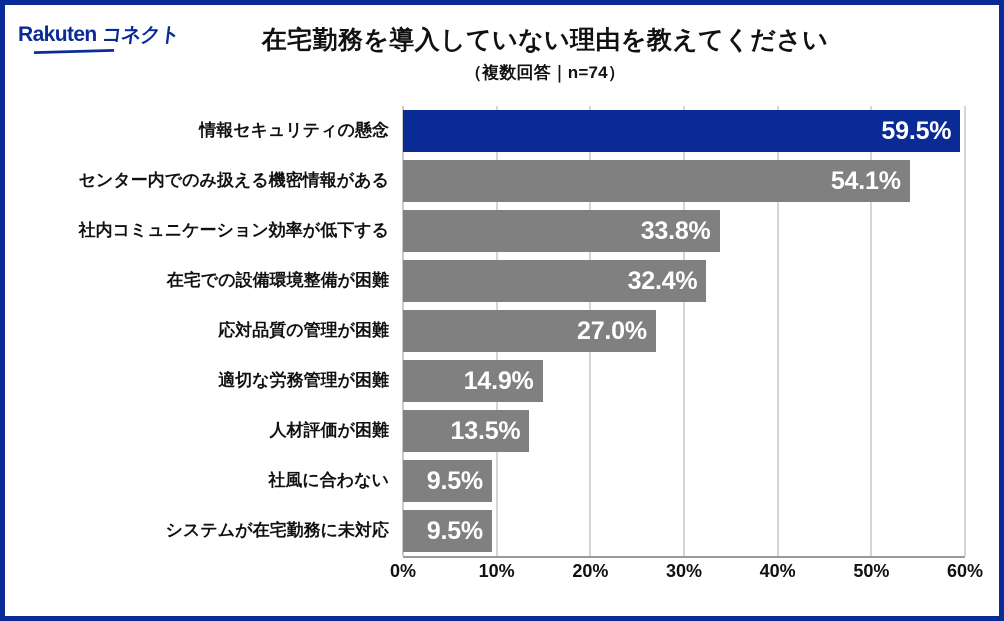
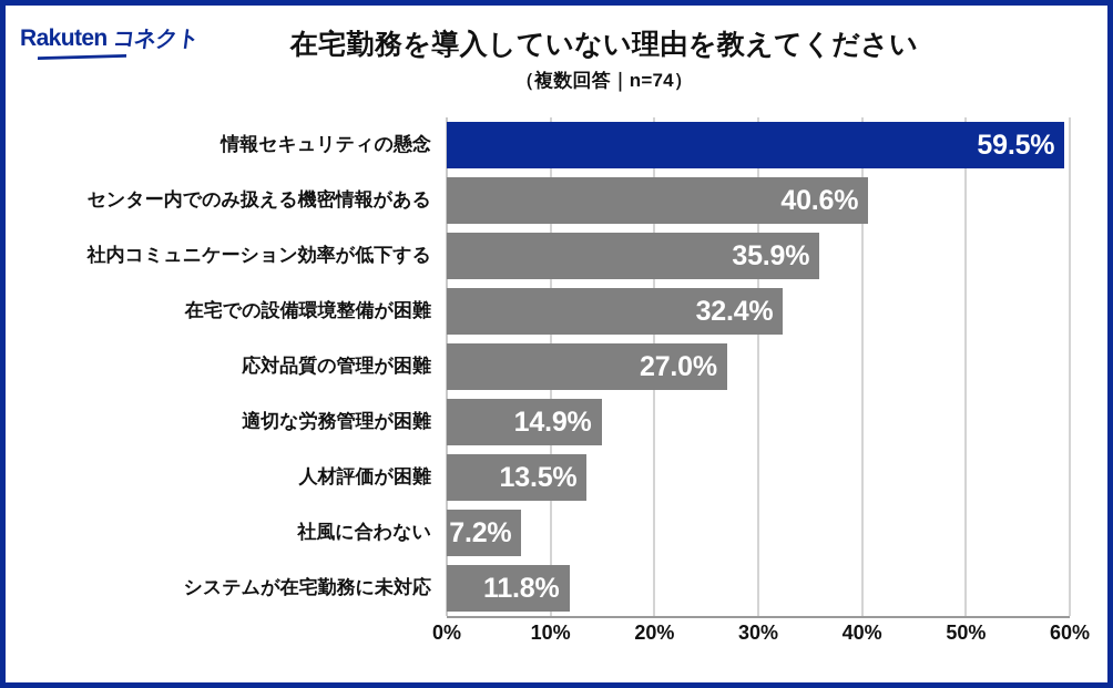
センター内でのみ扱える機密情報がある: 54.1% -> 40.6%
社内コミュニケーション効率が低下する: 33.8% -> 35.9%
社風に合わない: 9.5% -> 7.2%
システムが在宅勤務に未対応: 9.5% -> 11.8%
